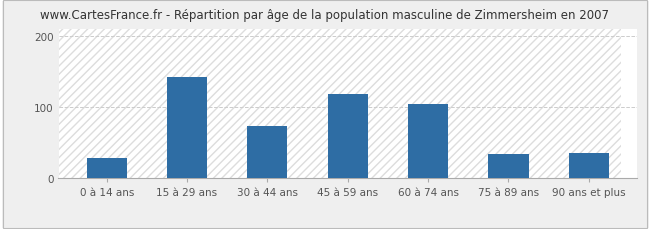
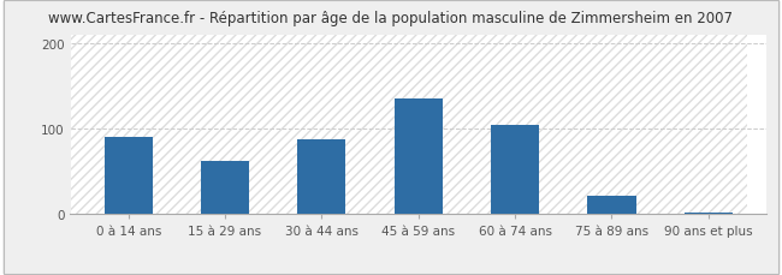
0 à 14 ans: 28 -> 90
15 à 29 ans: 142 -> 63
30 à 44 ans: 74 -> 87
45 à 59 ans: 118 -> 136
75 à 89 ans: 34 -> 21
90 ans et plus: 36 -> 2
